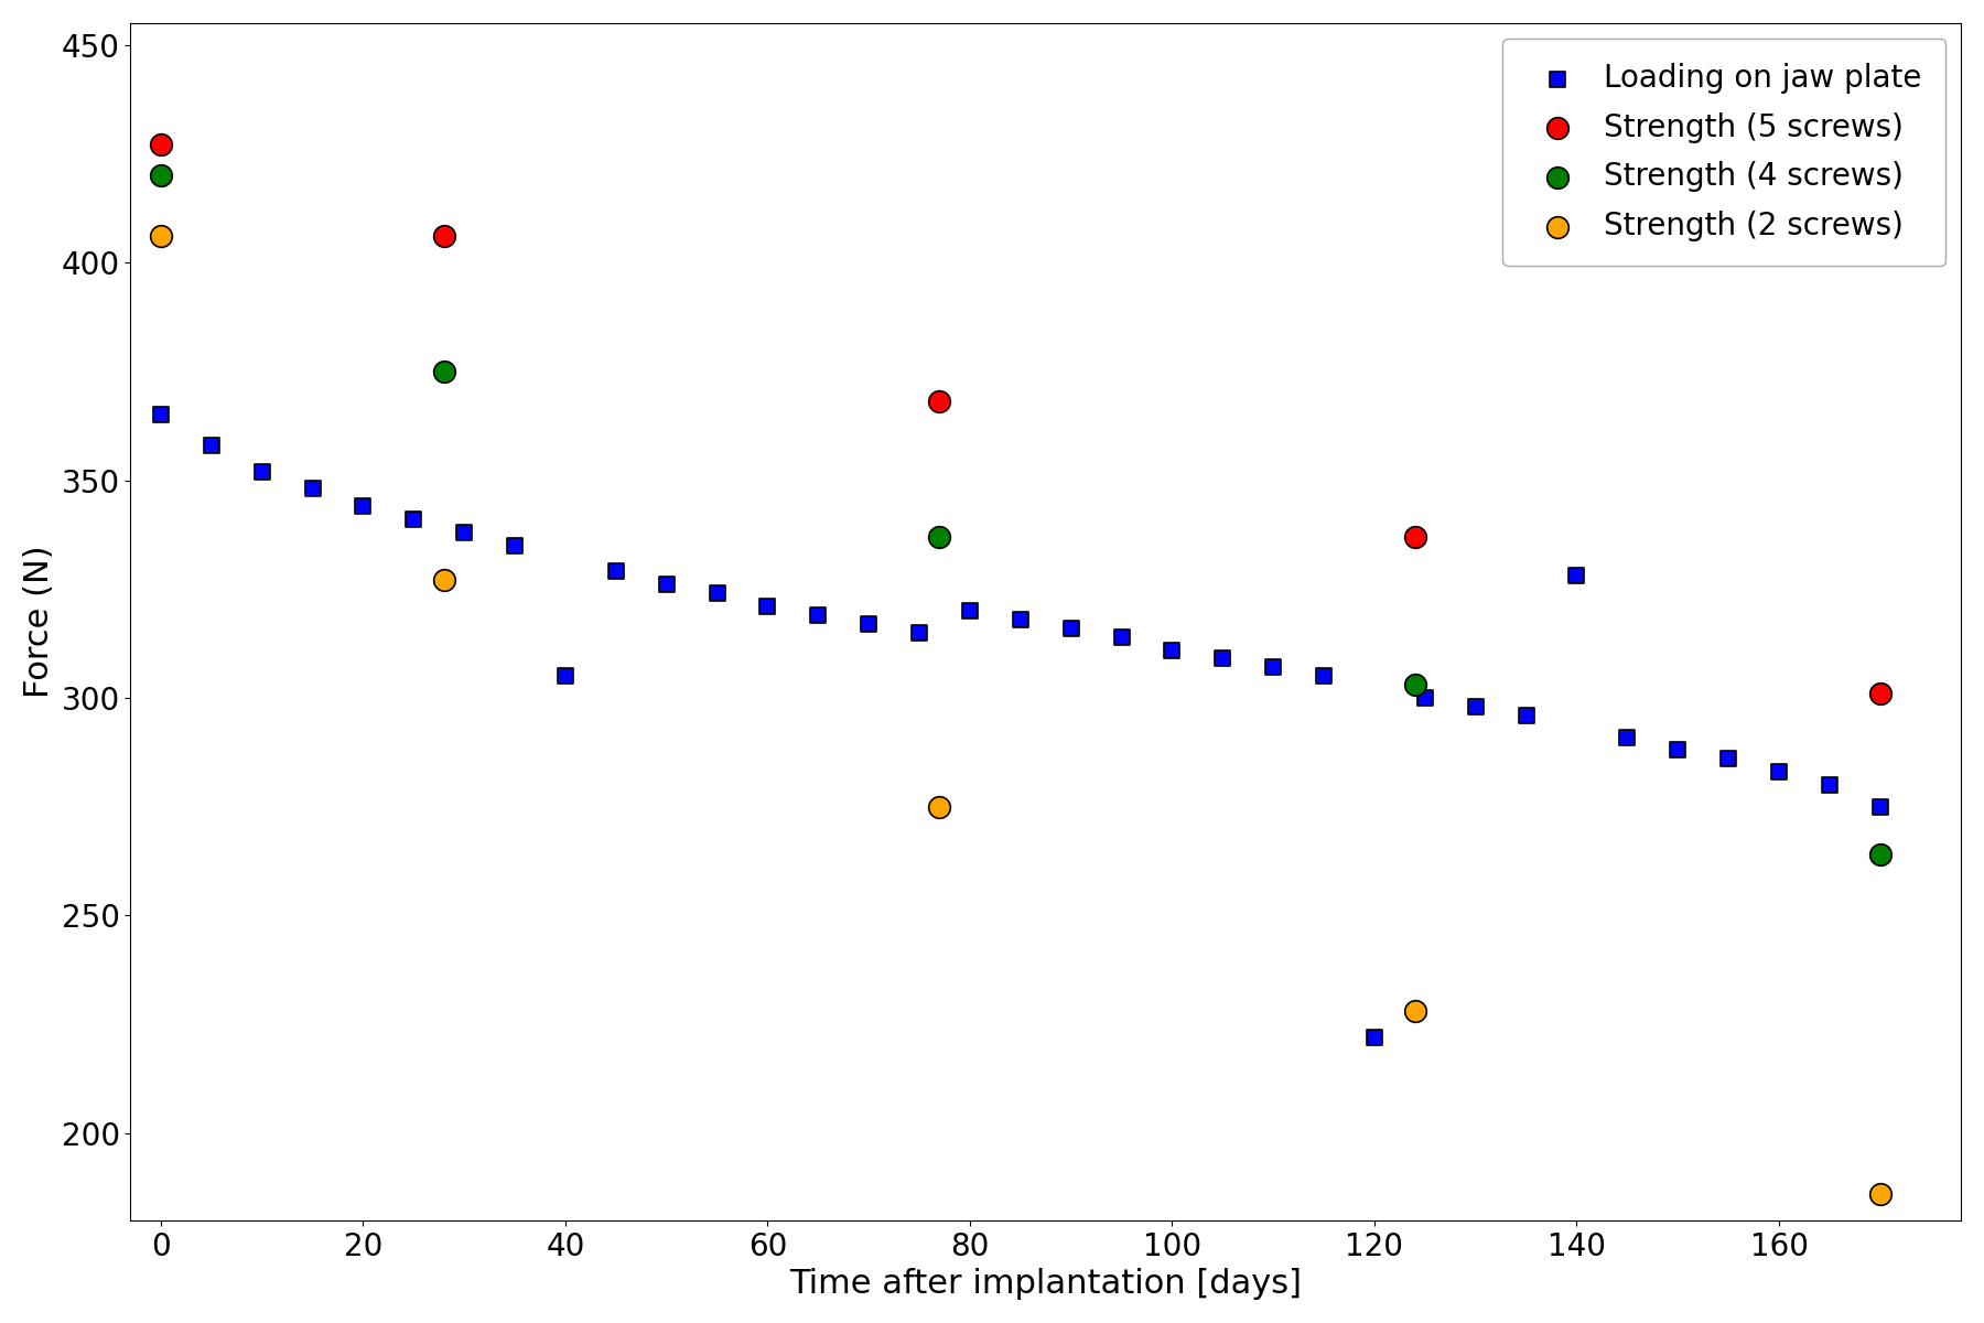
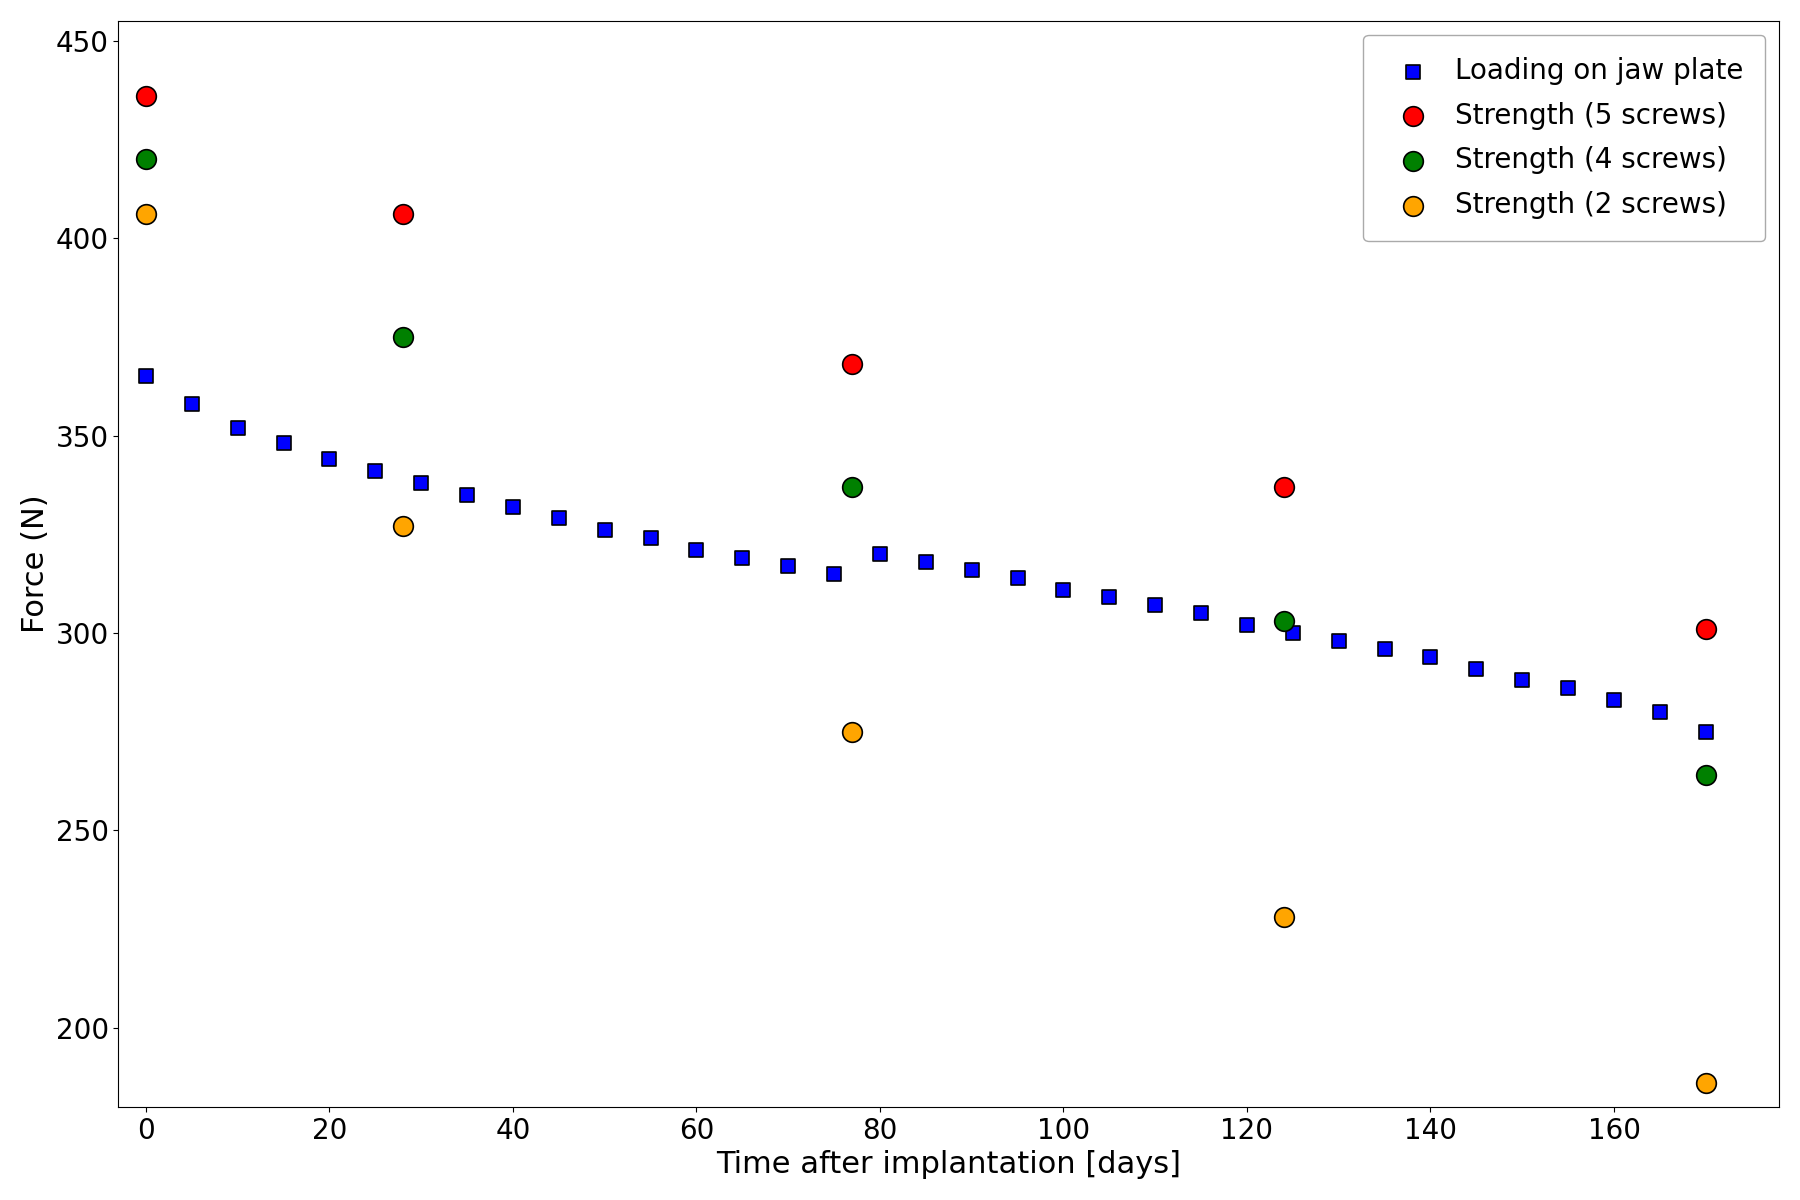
Strength (5 screws)/0: 427 -> 436
Loading on jaw plate/40: 305 -> 332
Loading on jaw plate/120: 222 -> 302
Loading on jaw plate/140: 328 -> 294
